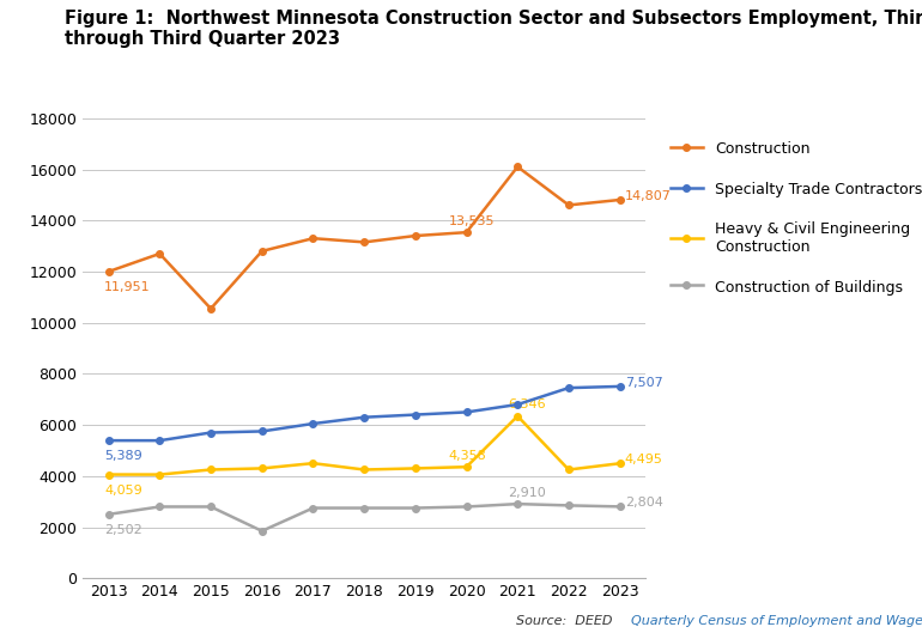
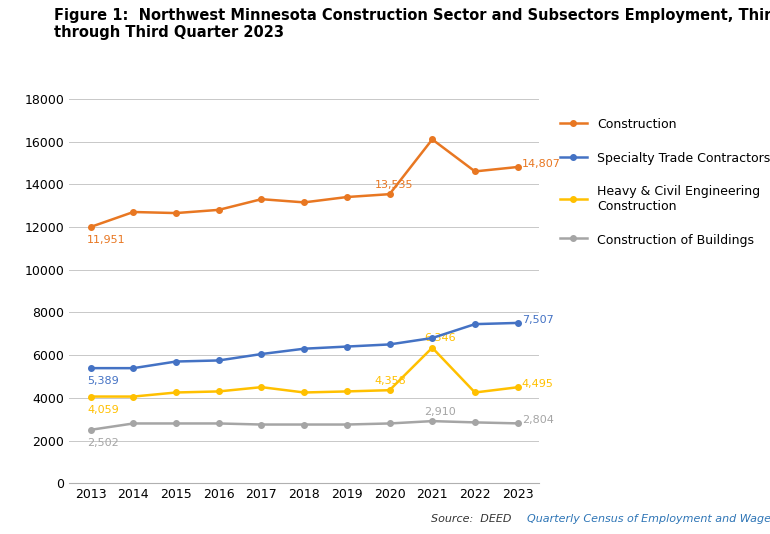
Construction/2015: 10550 -> 12650
Construction of Buildings/2016: 1850 -> 2800
